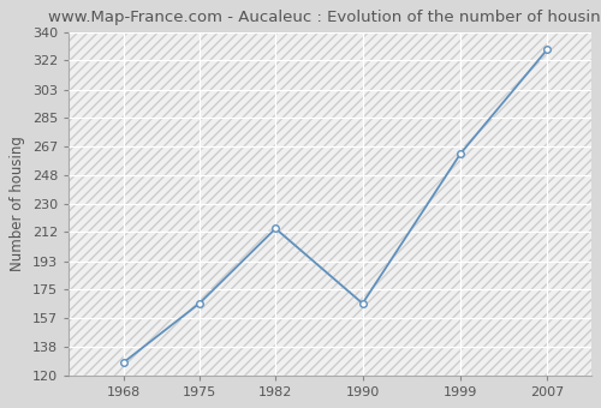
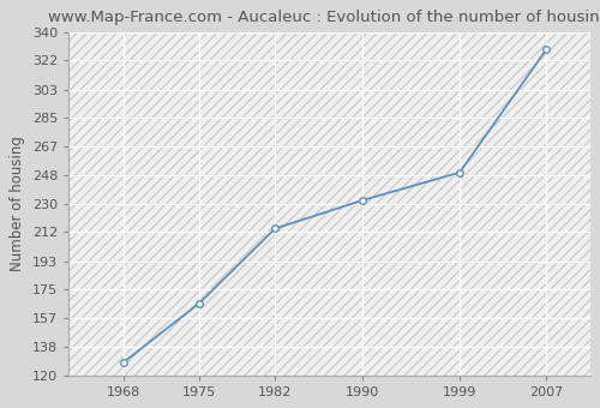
1990: 166 -> 232
1999: 262 -> 250
